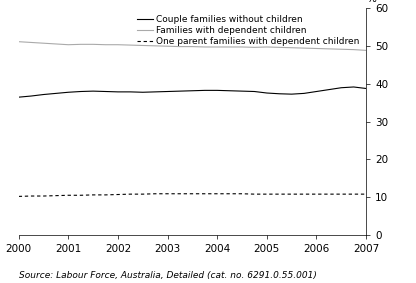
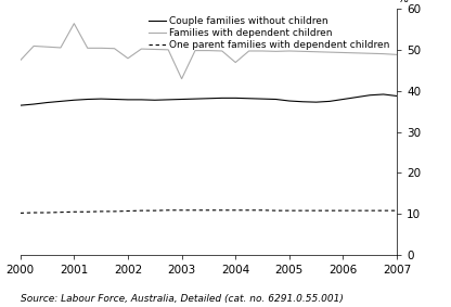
Families with dependent children/2000: 51.2 -> 47.5
Families with dependent children/2001: 50.4 -> 56.5
Families with dependent children/2002: 50.4 -> 48.0
Families with dependent children/2003: 50.0 -> 43.0
Families with dependent children/2004: 49.8 -> 47.0
